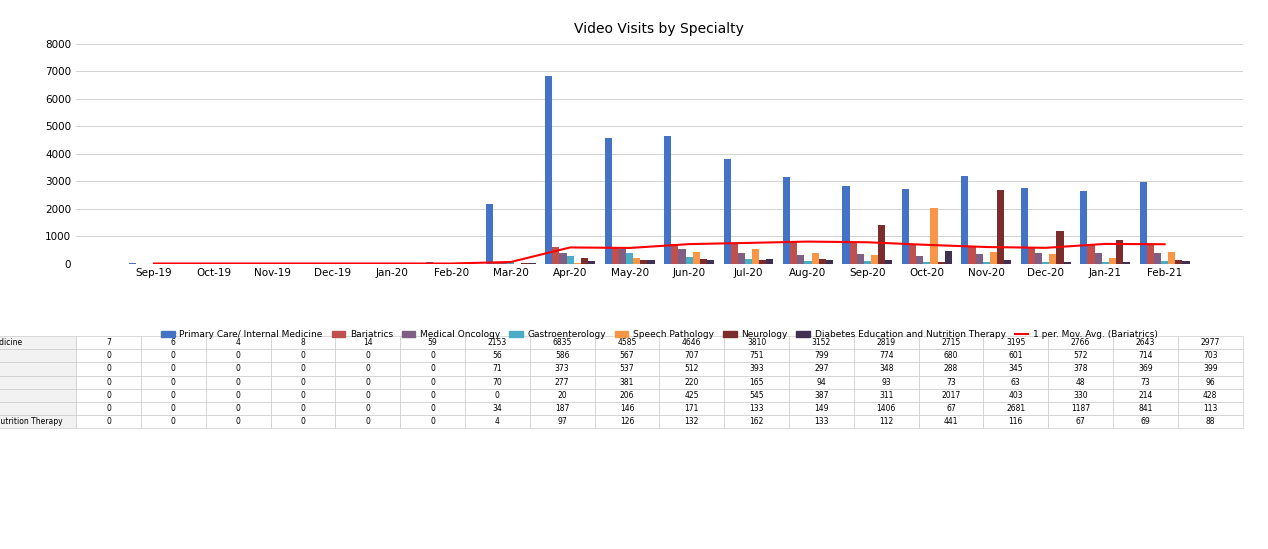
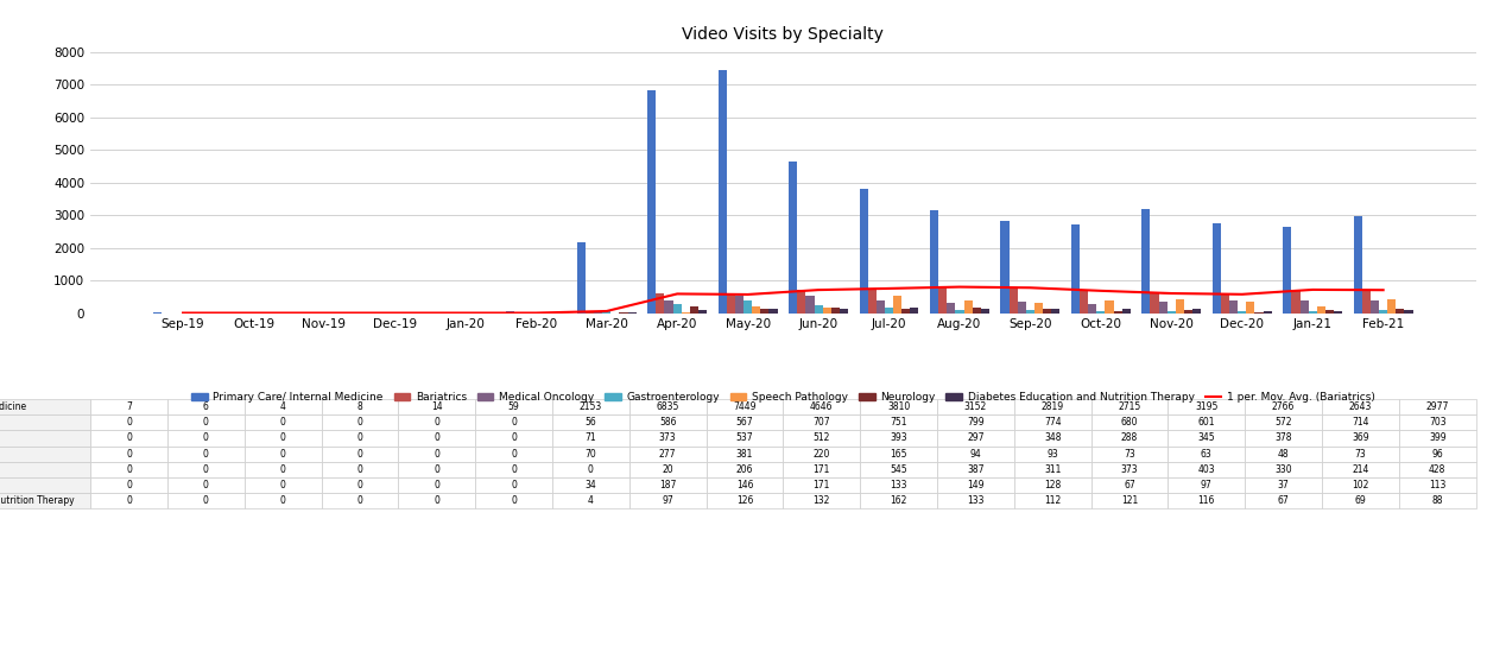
Primary Care/ Internal Medicine/May-20: 4585 -> 7449
Speech Pathology/Jun-20: 425 -> 171
Neurology/Sep-20: 1406 -> 128
Speech Pathology/Oct-20: 2017 -> 373
Diabetes Education and Nutrition Therapy/Oct-20: 441 -> 121
Neurology/Nov-20: 2681 -> 97
Neurology/Dec-20: 1187 -> 37
Neurology/Jan-21: 841 -> 102
